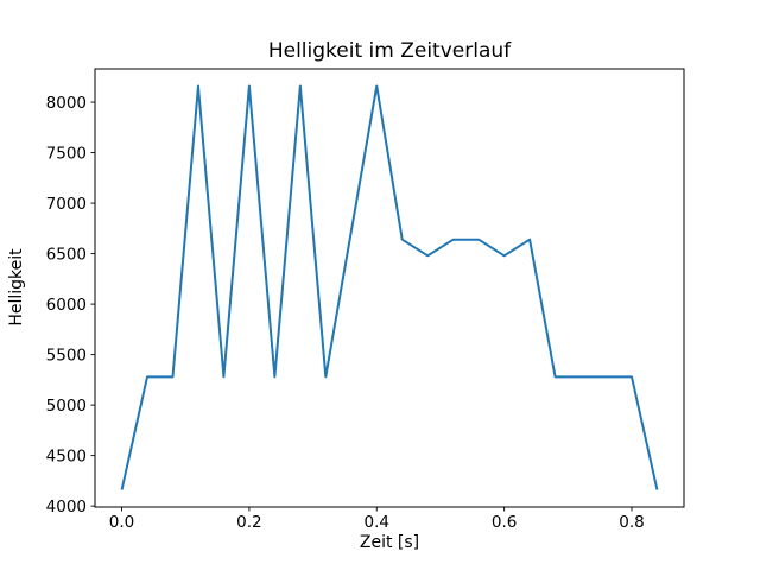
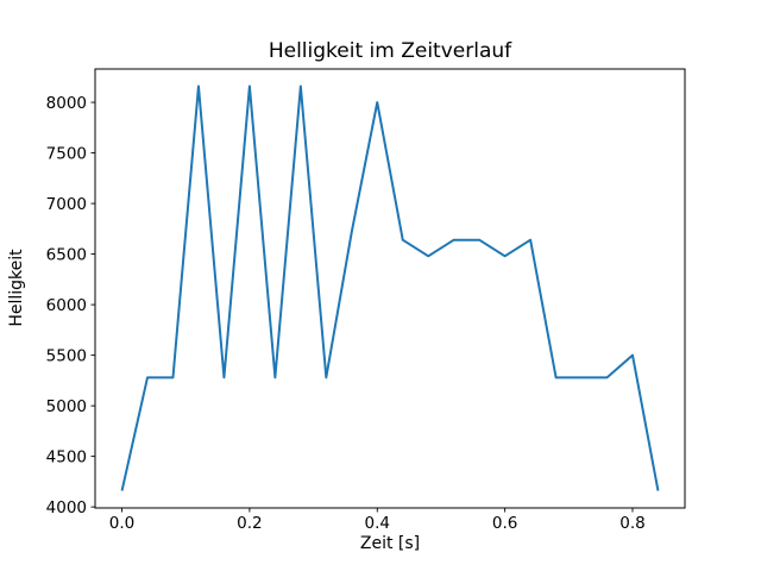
0.4: 8200 -> 8000
0.8: 5300 -> 5500
